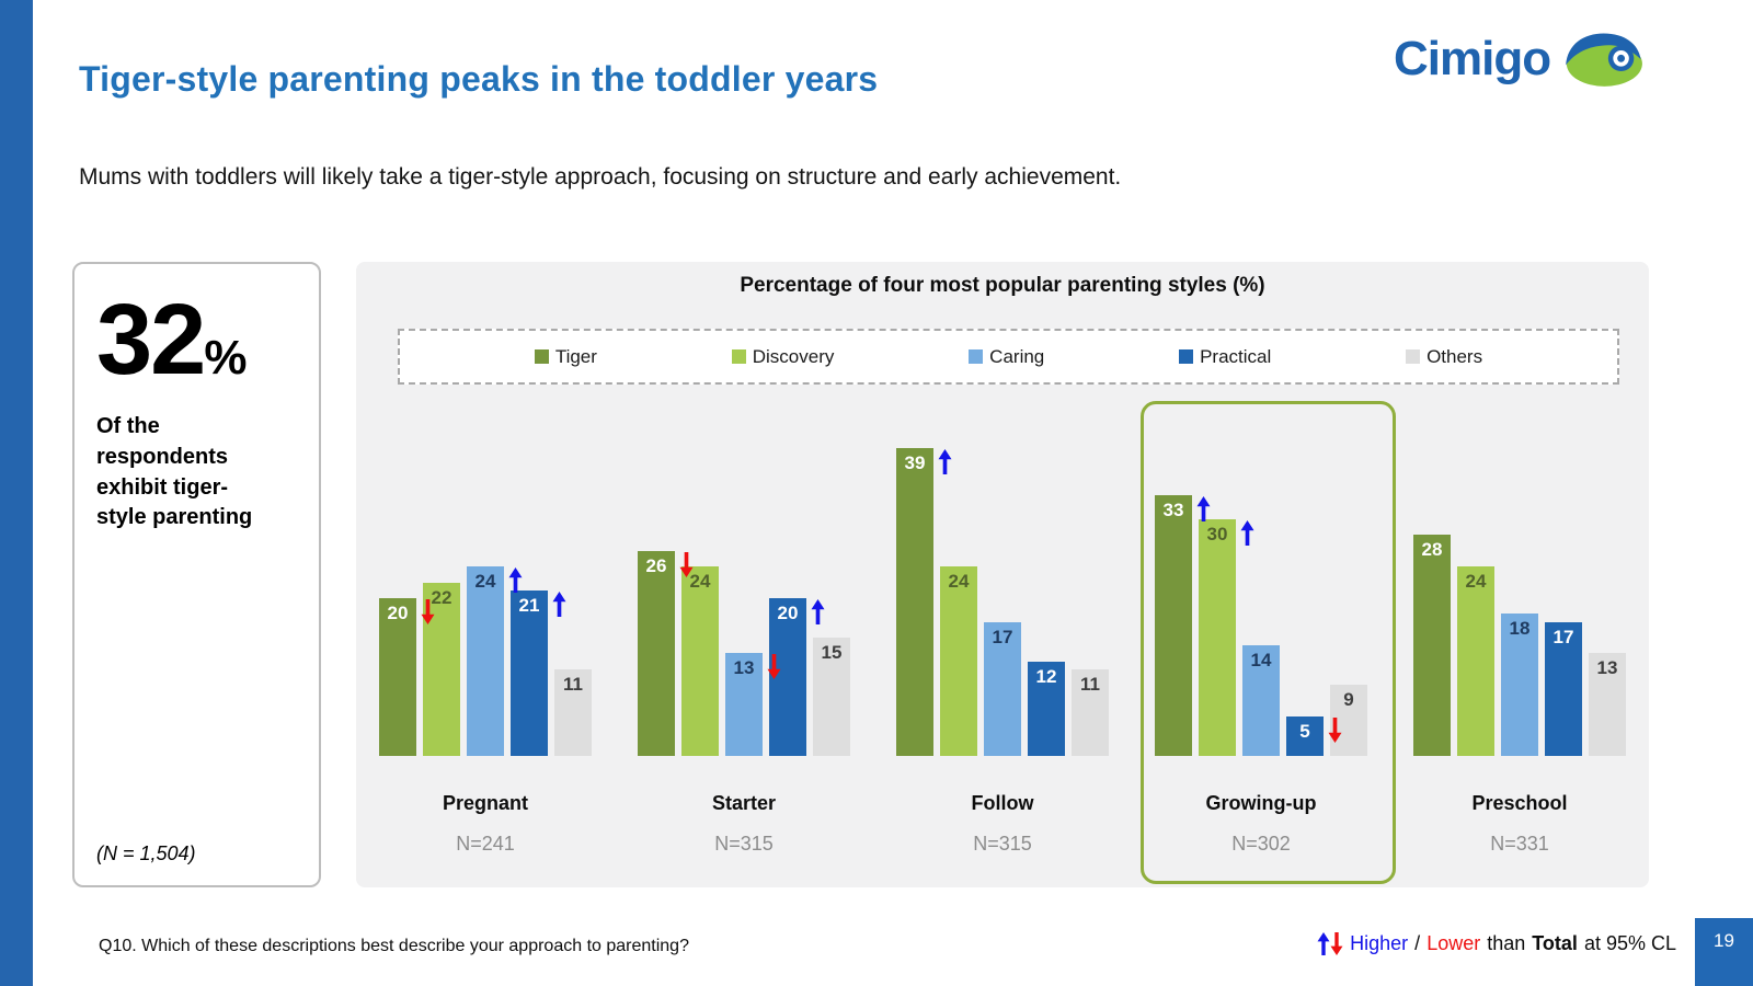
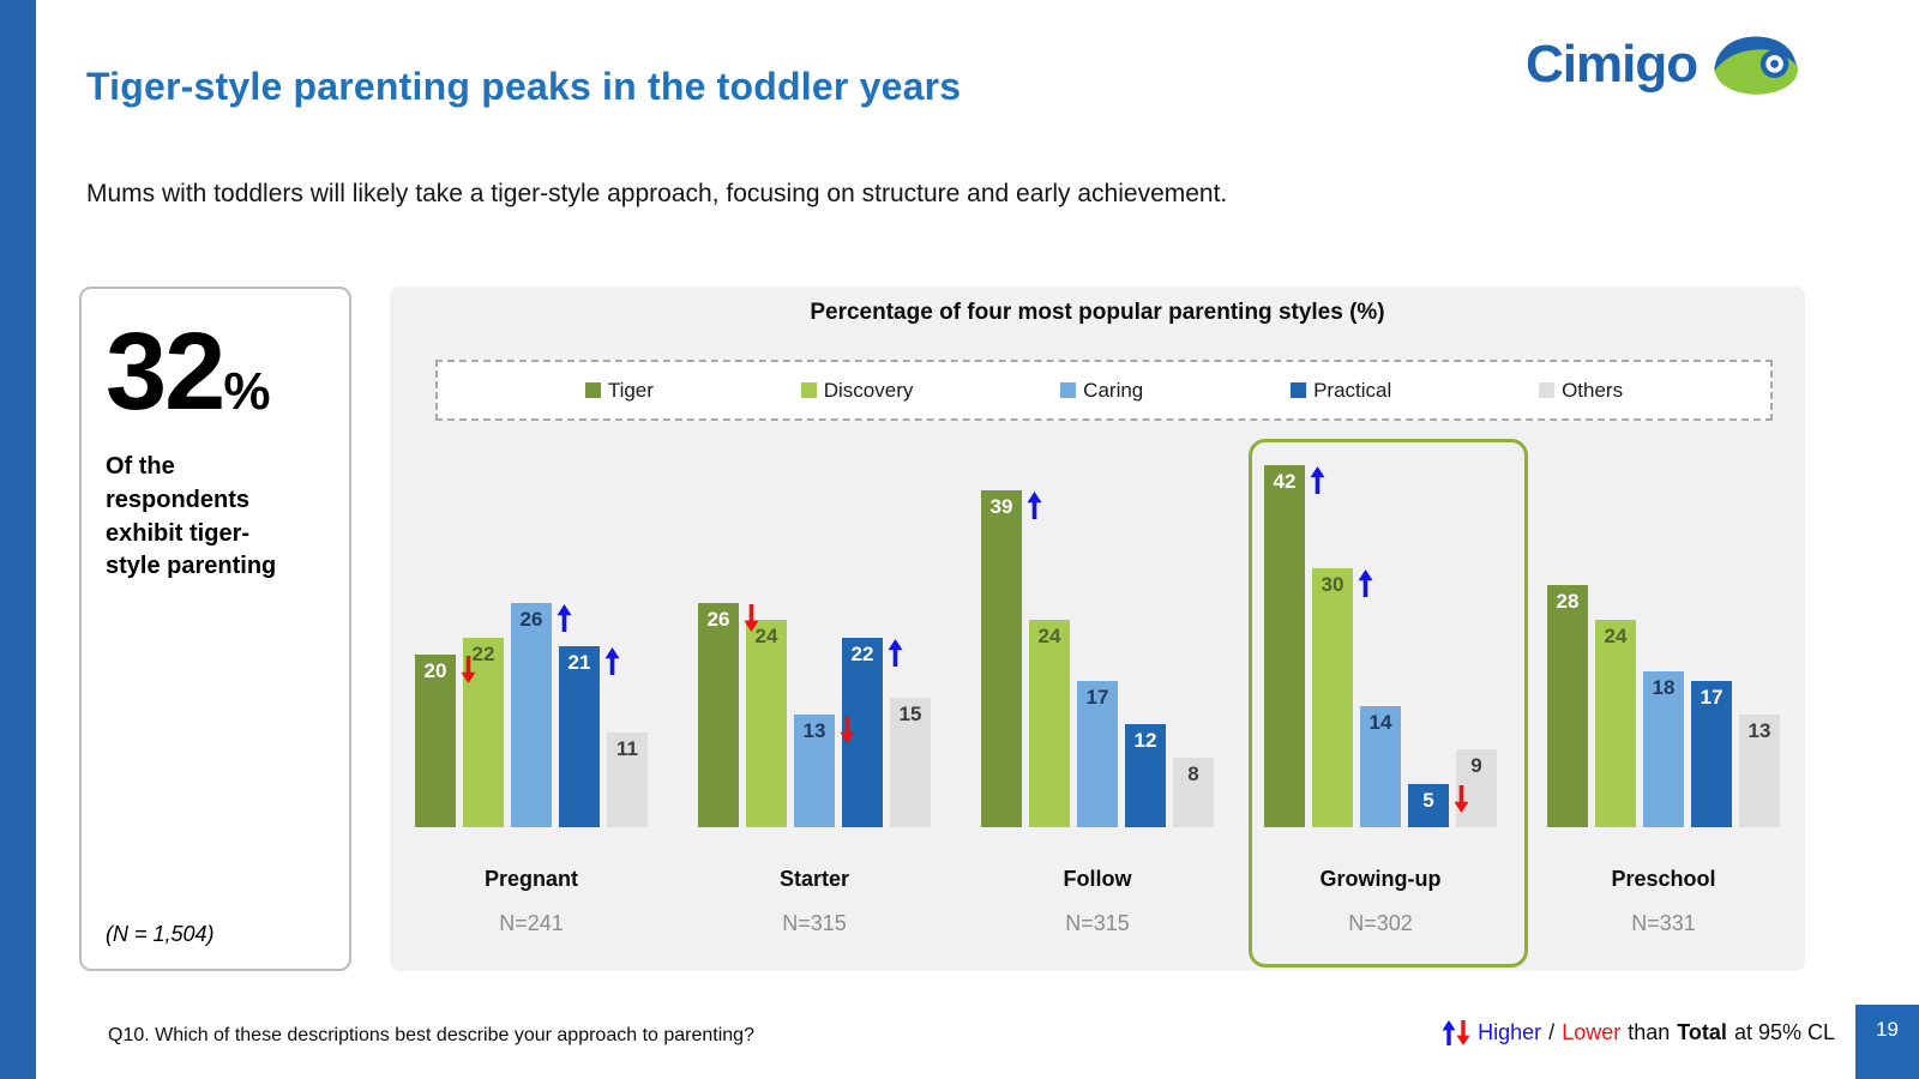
Caring/Pregnant: 24 -> 26
Practical/Starter: 20 -> 22
Others/Follow: 11 -> 8
Tiger/Growing-up: 33 -> 42
